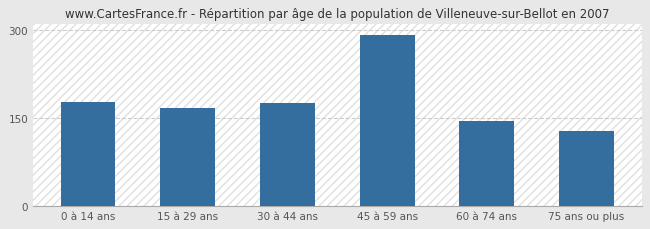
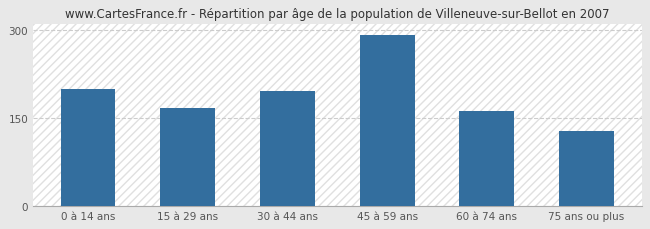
0 à 14 ans: 178 -> 200
30 à 44 ans: 175 -> 196
60 à 74 ans: 145 -> 162
